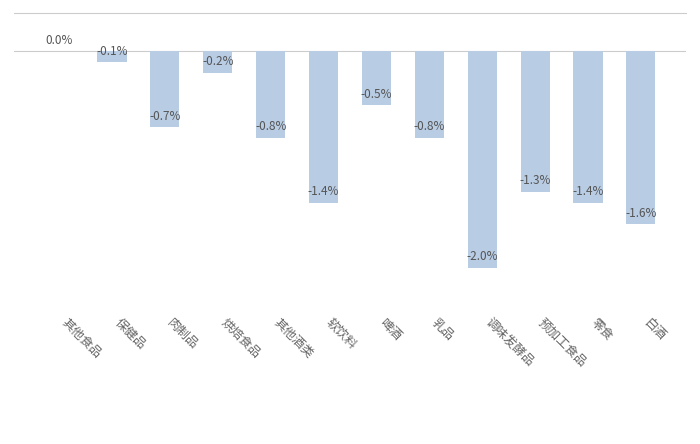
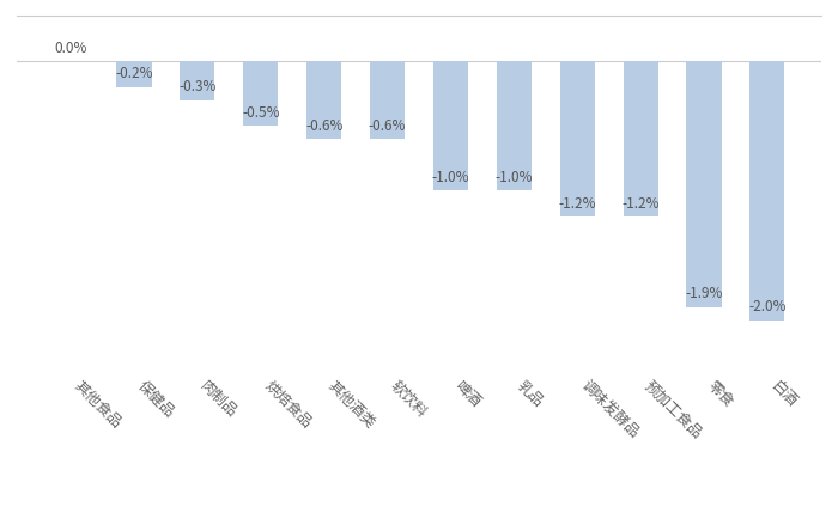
保健品: -0.1% -> -0.2%
肉制品: -0.7% -> -0.3%
烘焙食品: -0.2% -> -0.5%
其他酒类: -0.8% -> -0.6%
软饮料: -1.4% -> -0.6%
啤酒: -0.5% -> -1.0%
乳品: -0.8% -> -1.0%
调味发酵品: -2.0% -> -1.2%
预加工食品: -1.3% -> -1.2%
零食: -1.4% -> -1.9%
白酒: -1.6% -> -2.0%
